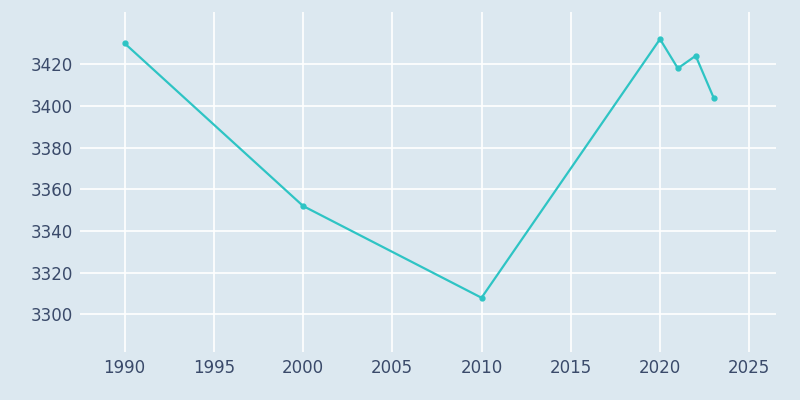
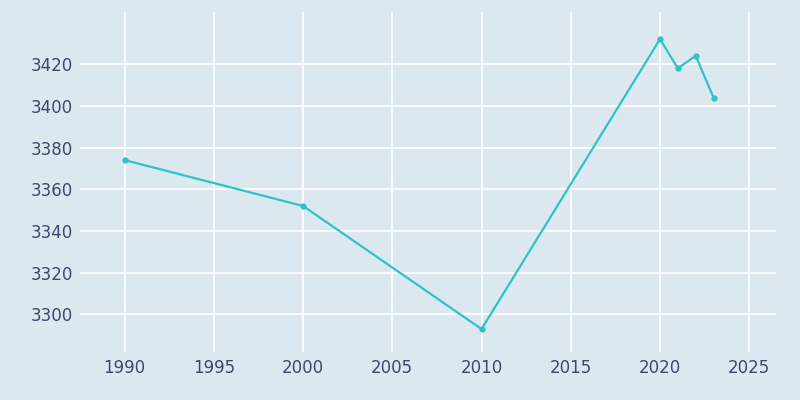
1990: 3430 -> 3374
2010: 3308 -> 3293
